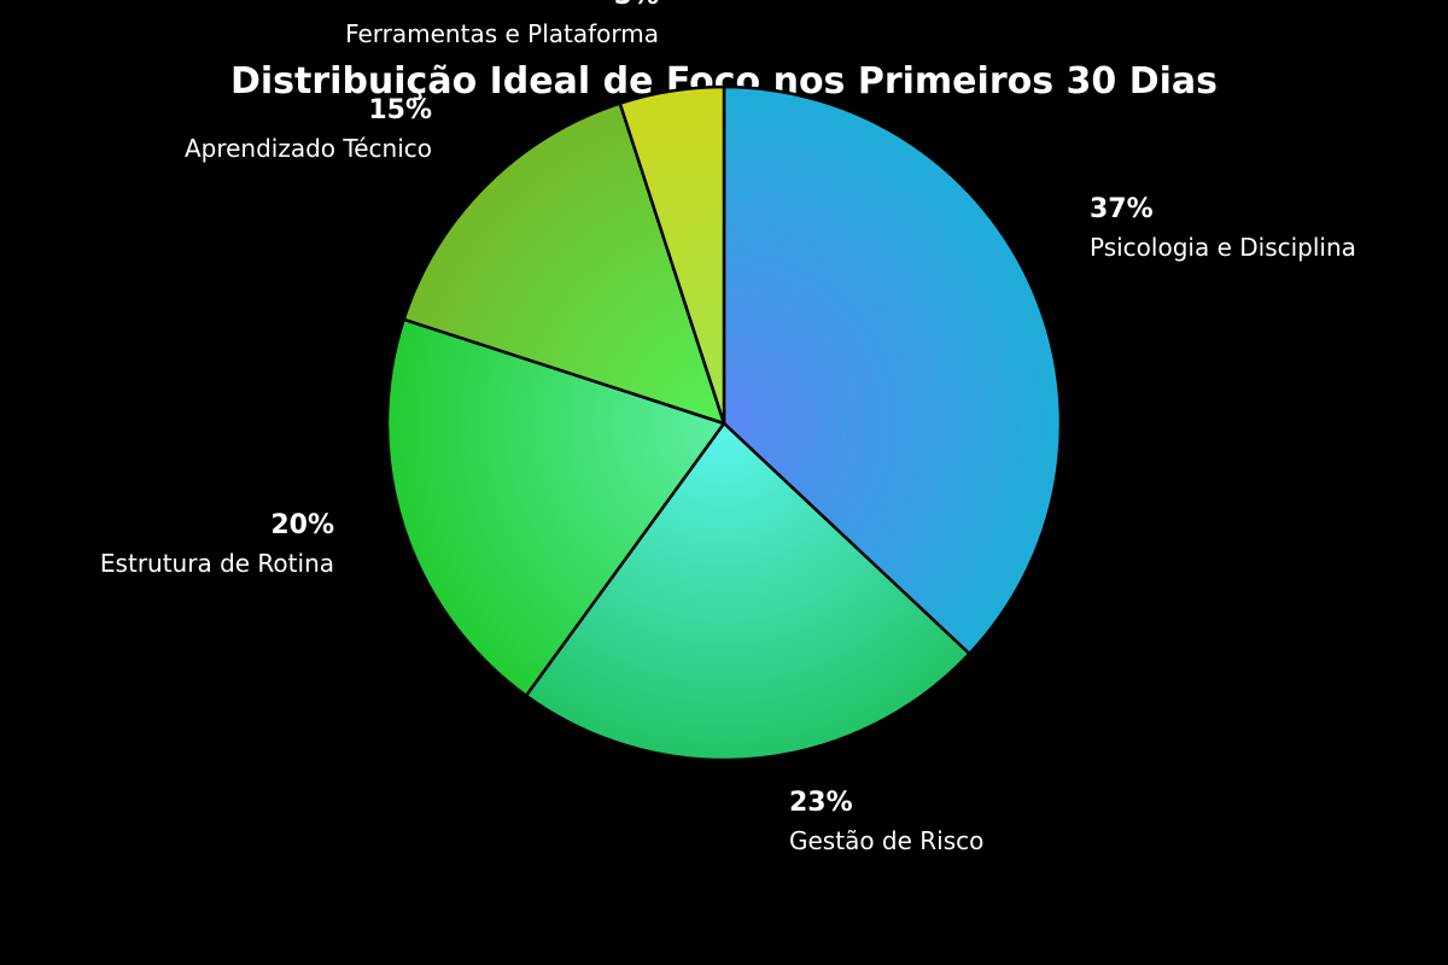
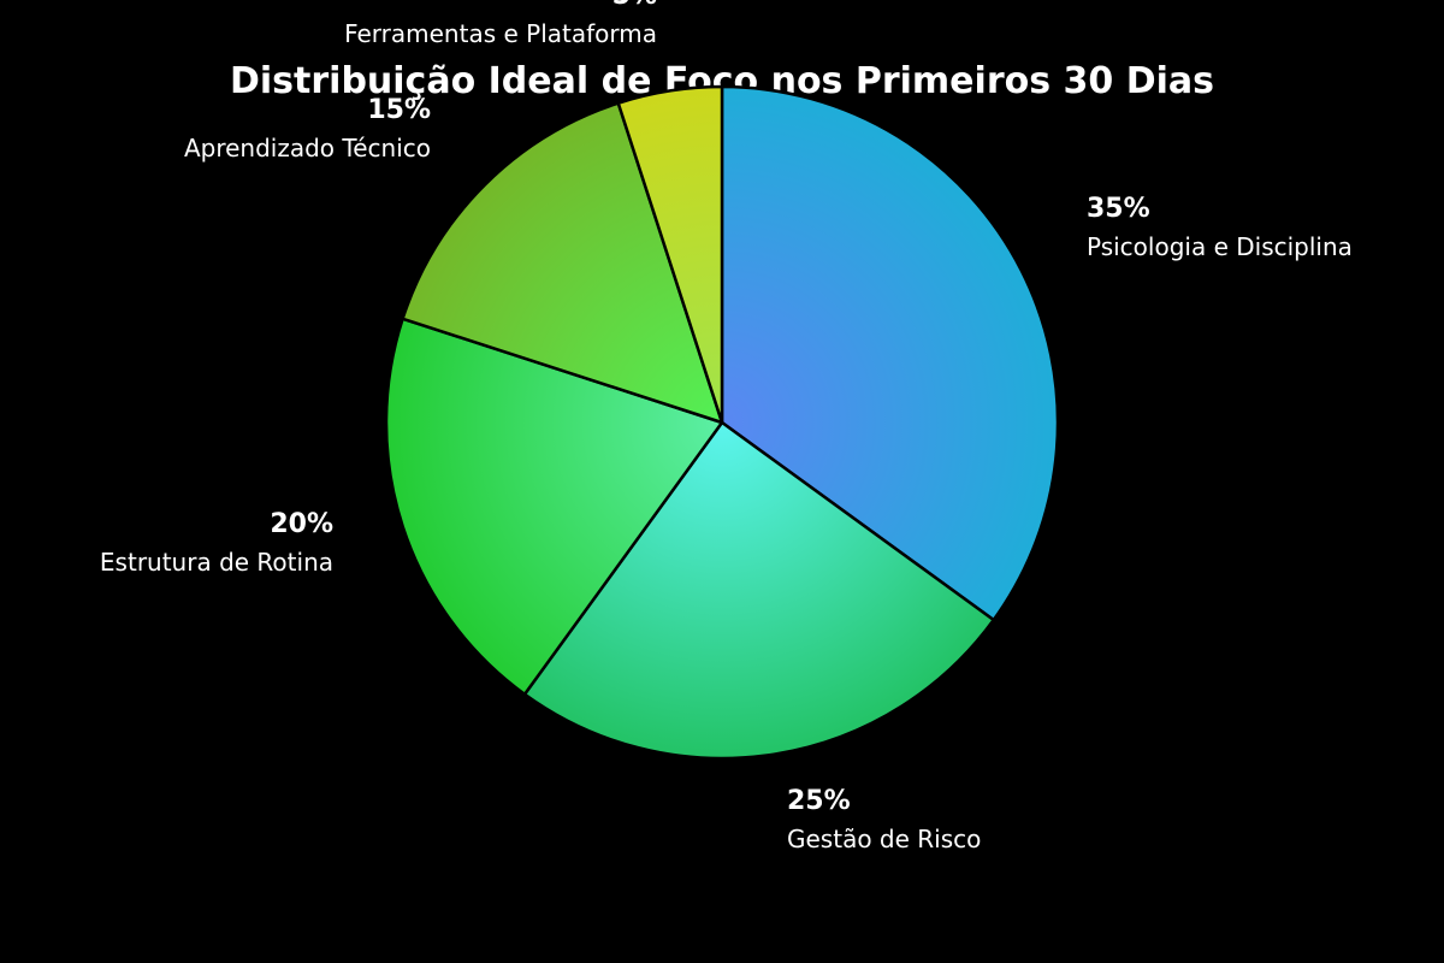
Psicologia e Disciplina: 37% -> 35%
Gestão de Risco: 23% -> 25%
